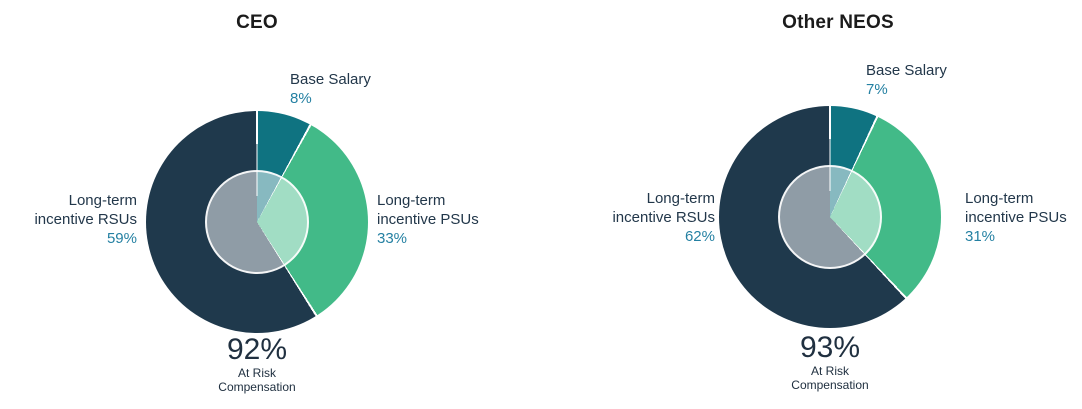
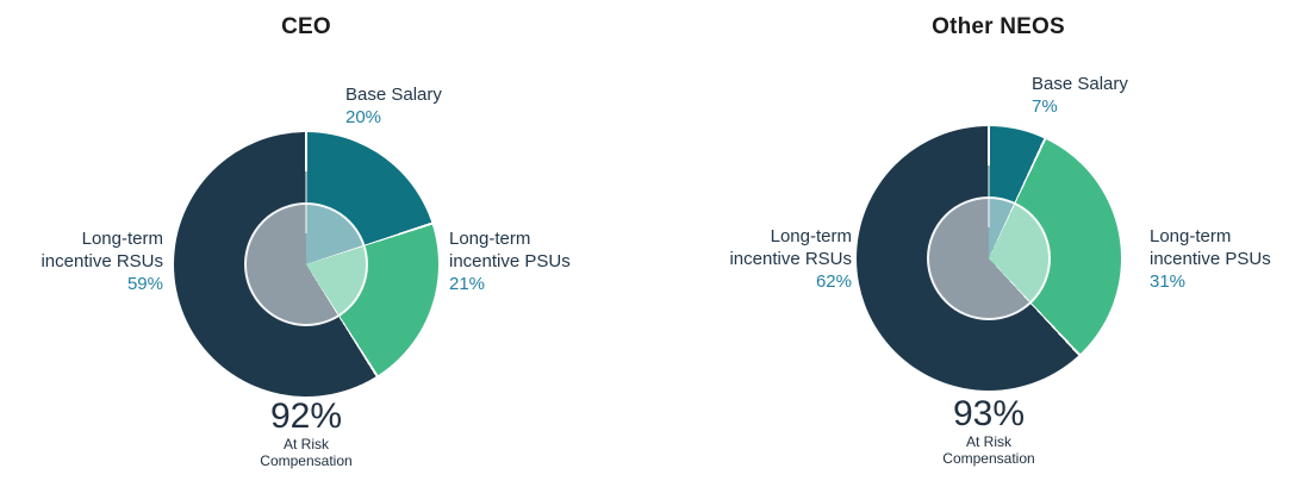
CEO/Base Salary: 8% -> 20%
CEO/Long-term incentive PSUs: 33% -> 21%
